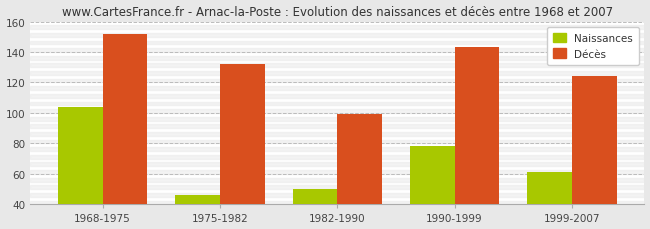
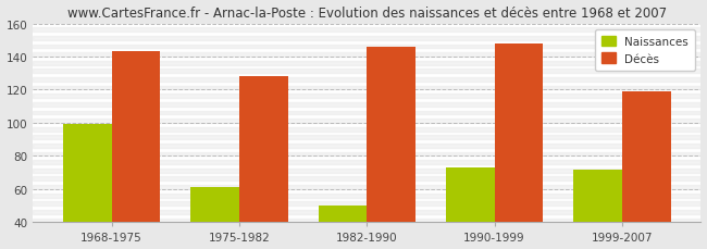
Naissances/1968-1975: 104 -> 99
Décès/1968-1975: 152 -> 143
Naissances/1975-1982: 46 -> 61
Décès/1975-1982: 132 -> 128
Décès/1982-1990: 99 -> 146
Naissances/1990-1999: 78 -> 73
Décès/1990-1999: 143 -> 148
Naissances/1999-2007: 61 -> 72
Décès/1999-2007: 124 -> 119
